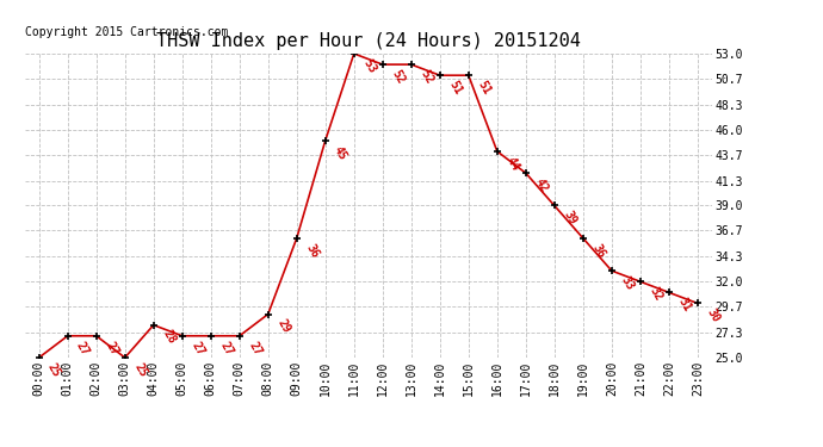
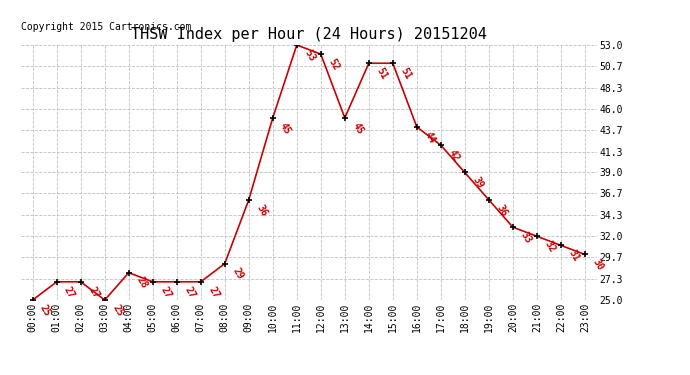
13:00: 52 -> 45
